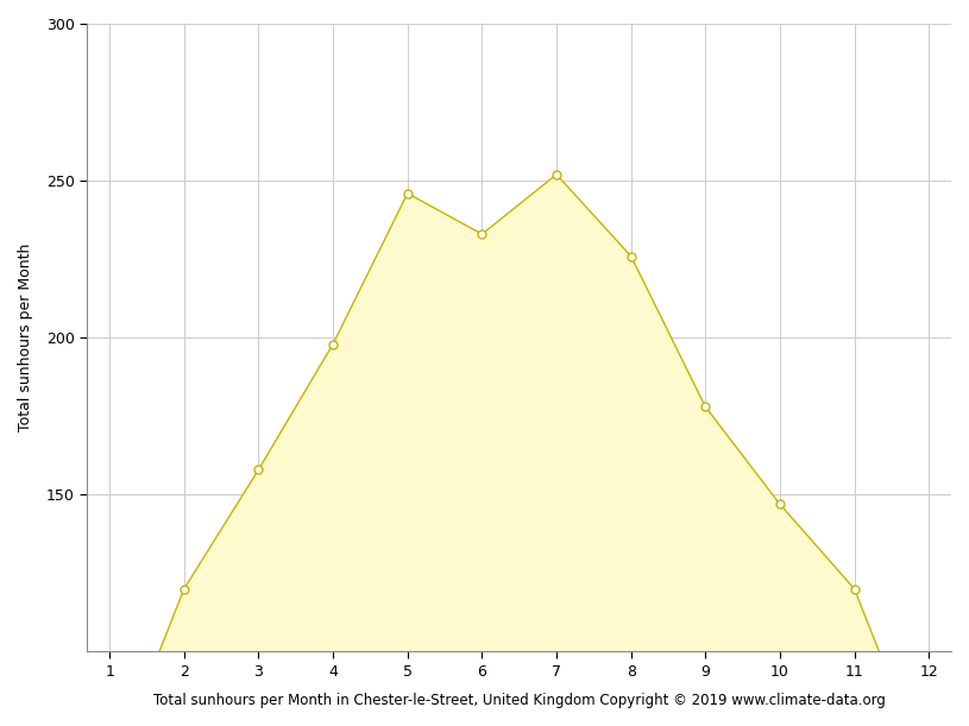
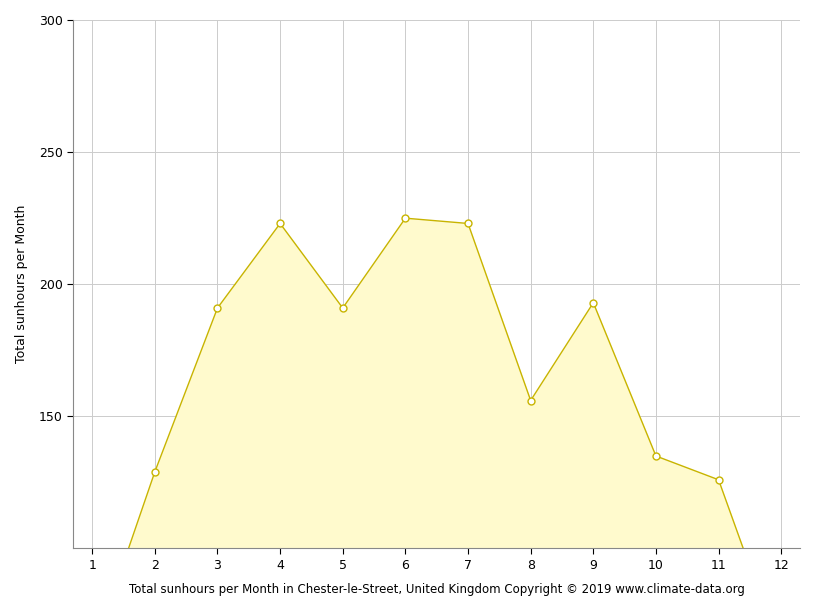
2: 120 -> 129
3: 158 -> 191
4: 198 -> 223
5: 246 -> 191
6: 233 -> 225
7: 252 -> 223
8: 226 -> 156
9: 178 -> 193
10: 147 -> 135
11: 120 -> 126
